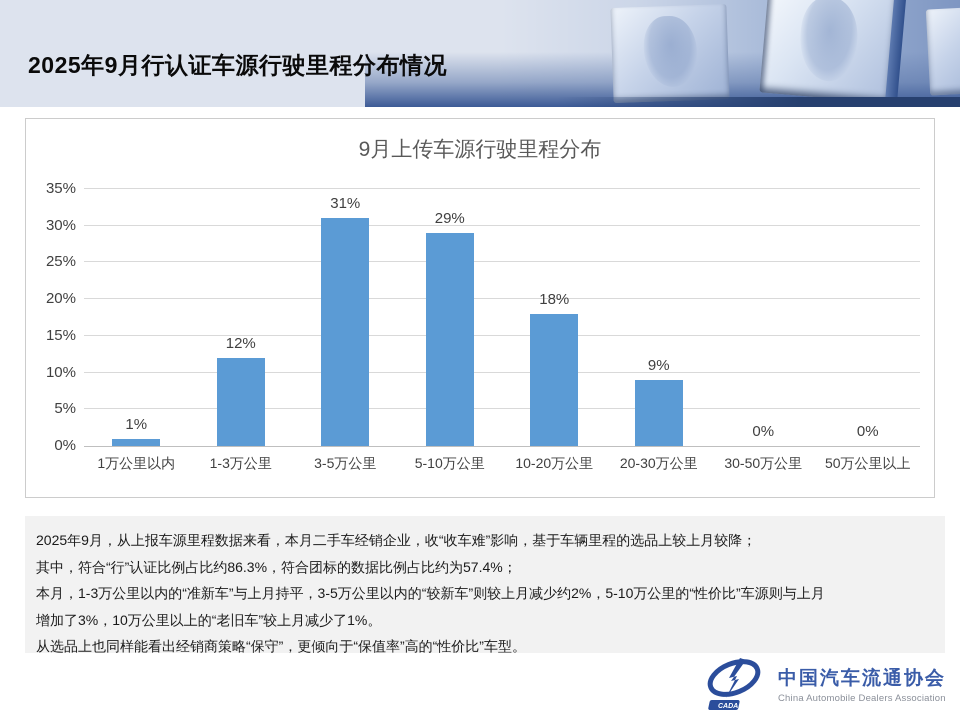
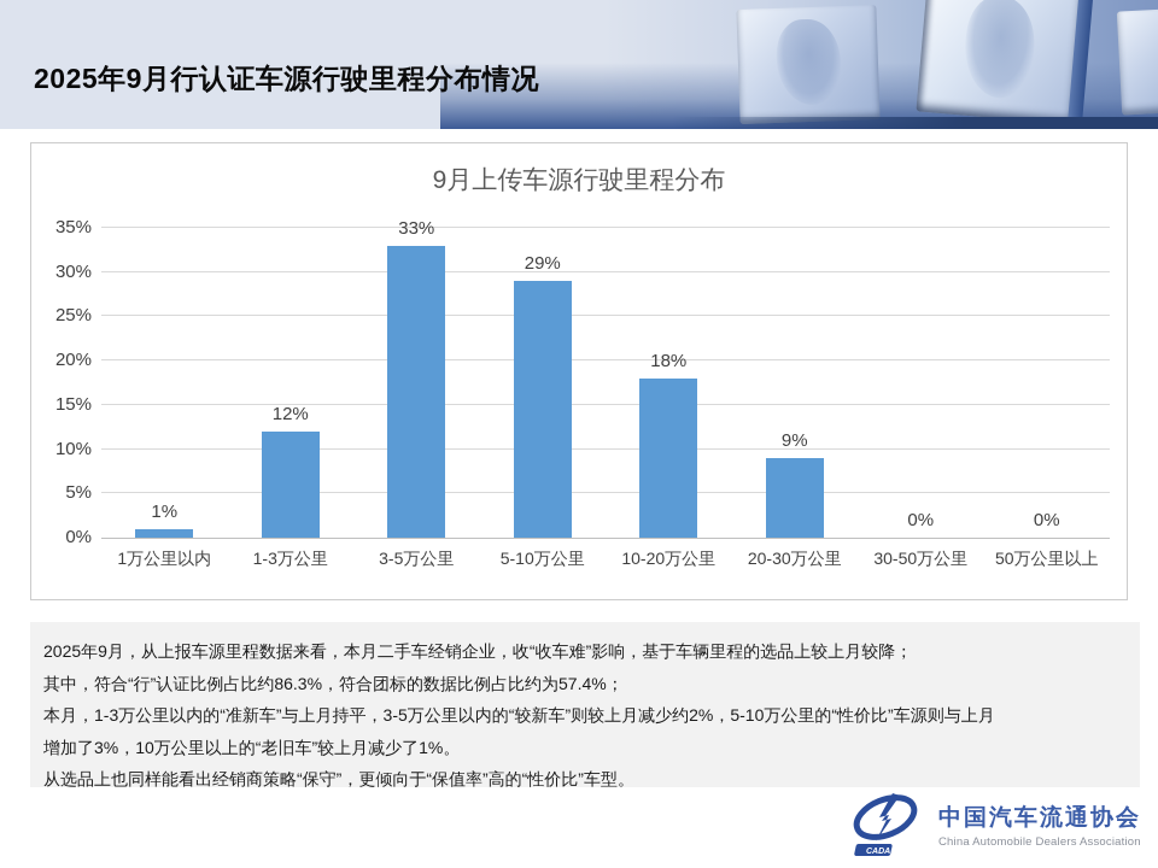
3-5万公里: 31% -> 33%
